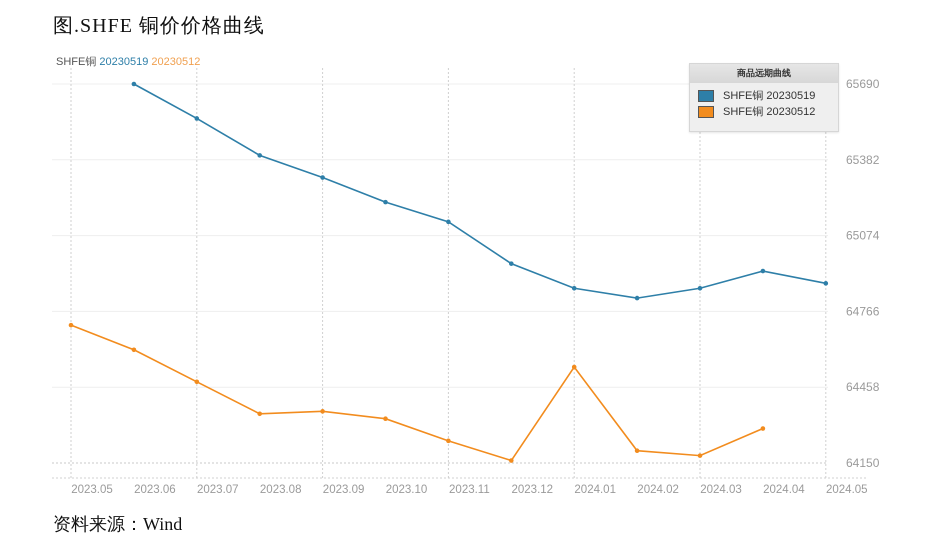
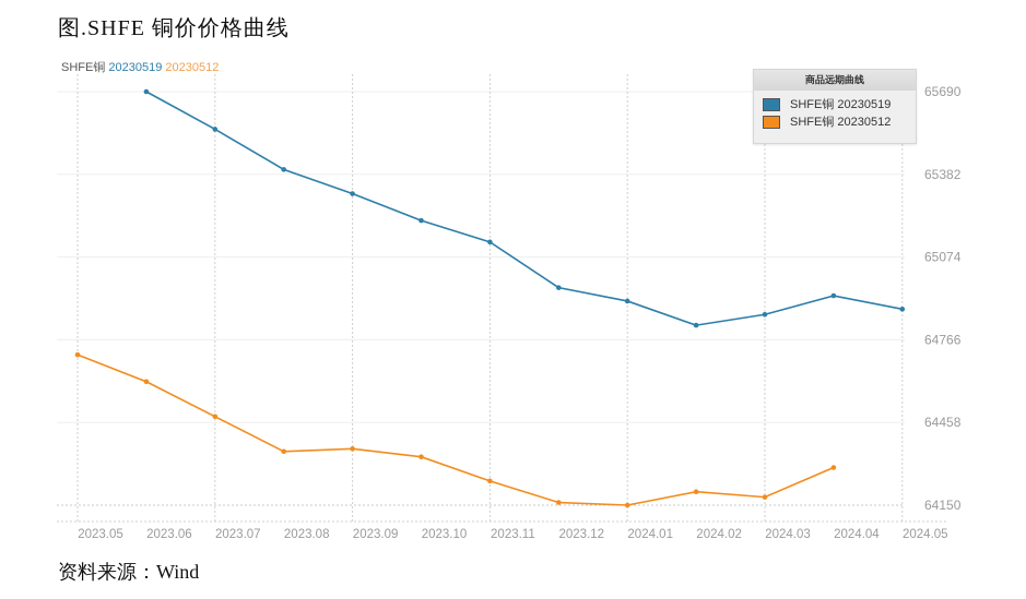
SHFE铜 20230519/2024.01: 64860 -> 64910
SHFE铜 20230512/2024.01: 64540 -> 64150
